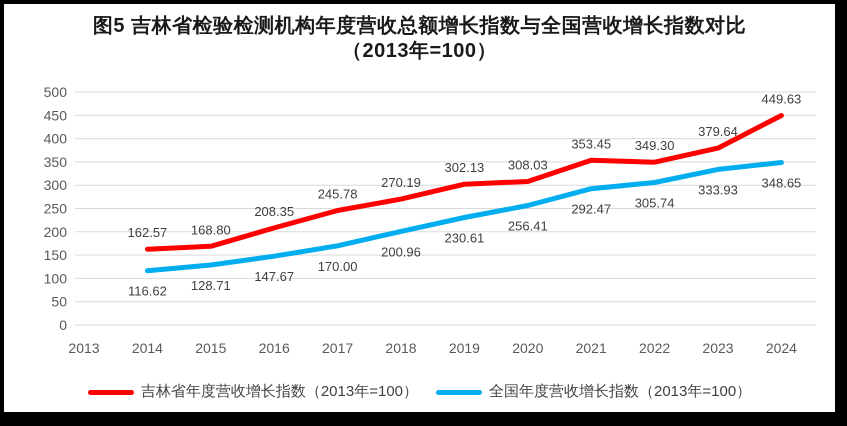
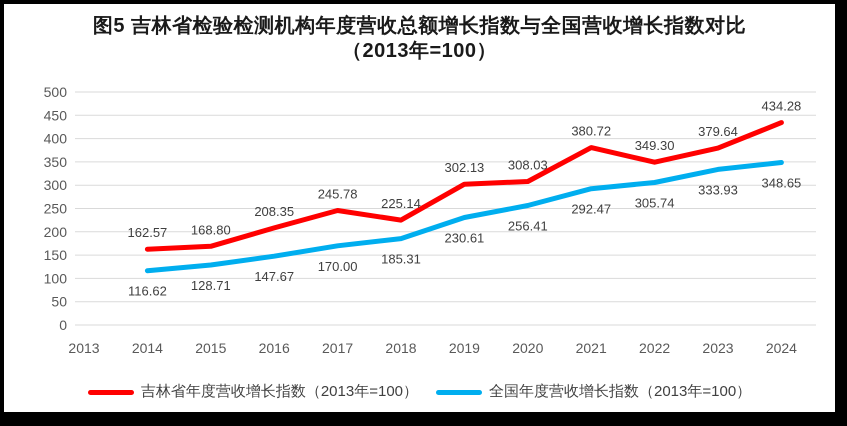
吉林省年度营收增长指数（2013年=100）/2018: 270.19 -> 225.14
全国年度营收增长指数（2013年=100）/2018: 200.96 -> 185.31
吉林省年度营收增长指数（2013年=100）/2021: 353.45 -> 380.72
吉林省年度营收增长指数（2013年=100）/2024: 449.63 -> 434.28
